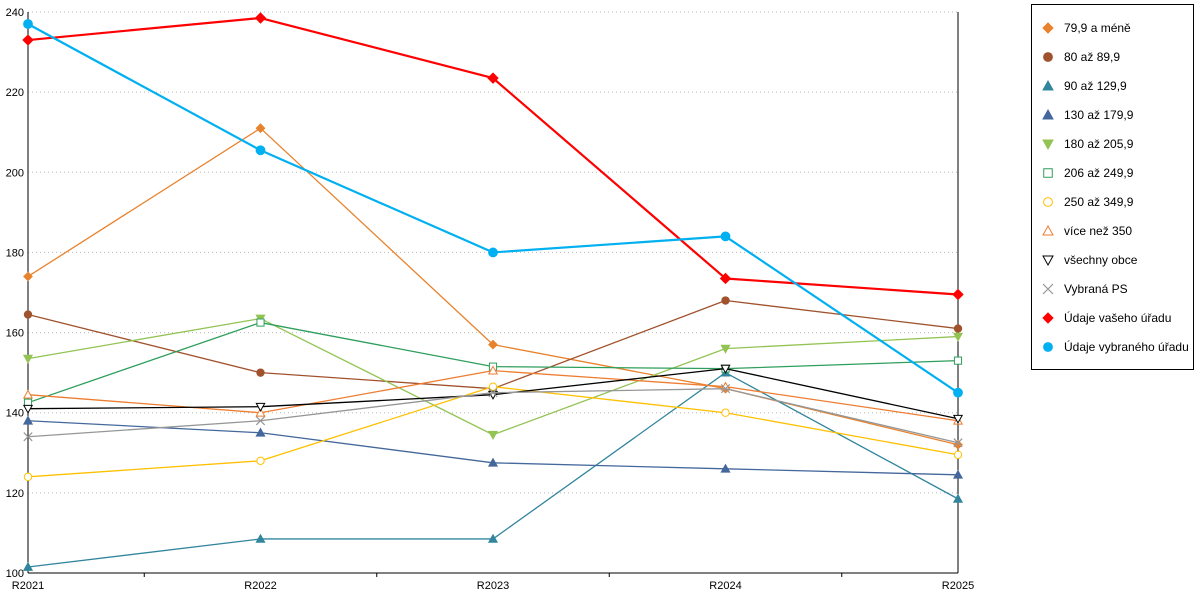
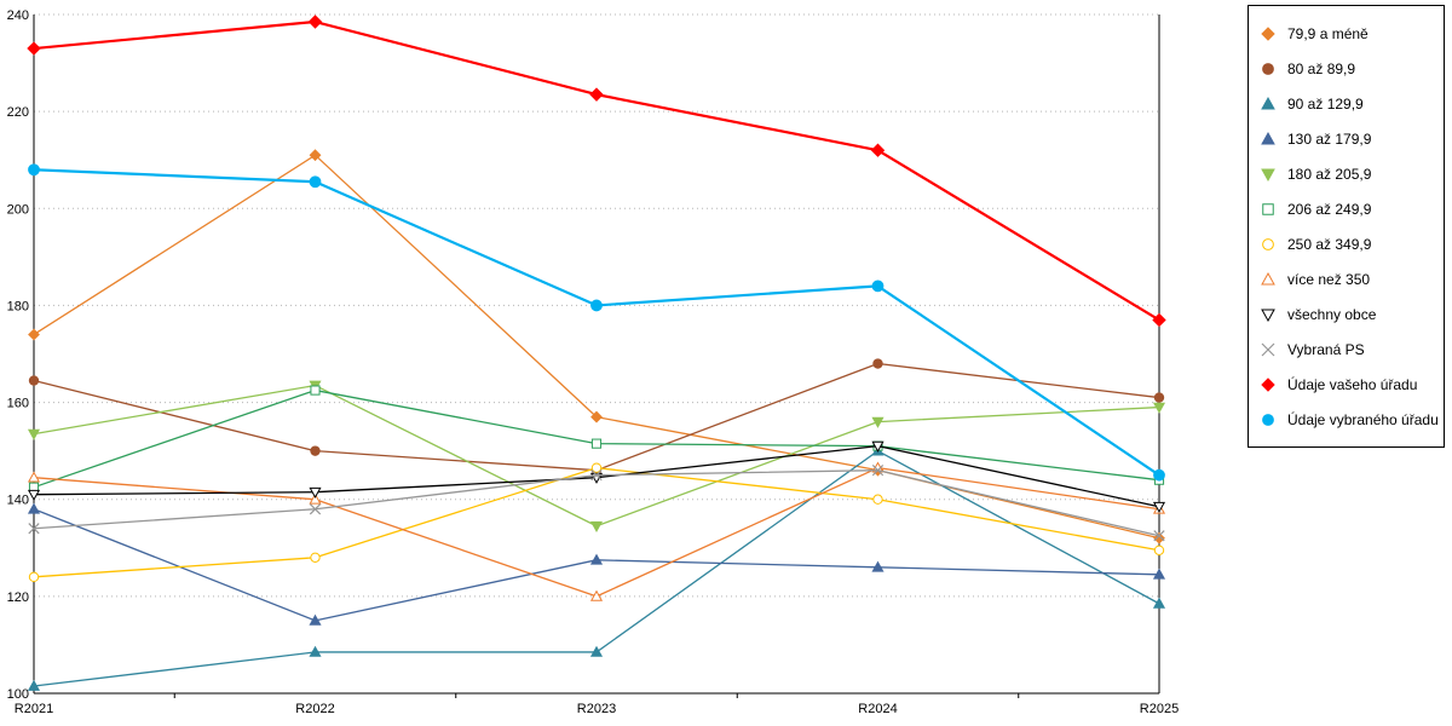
Údaje vybraného úřadu/R2021: 237 -> 208
130 až 179,9/R2022: 135 -> 115
více než 350/R2023: 150 -> 120
Údaje vašeho úřadu/R2024: 174 -> 212
206 až 249,9/R2025: 153 -> 144
Údaje vašeho úřadu/R2025: 170 -> 177
